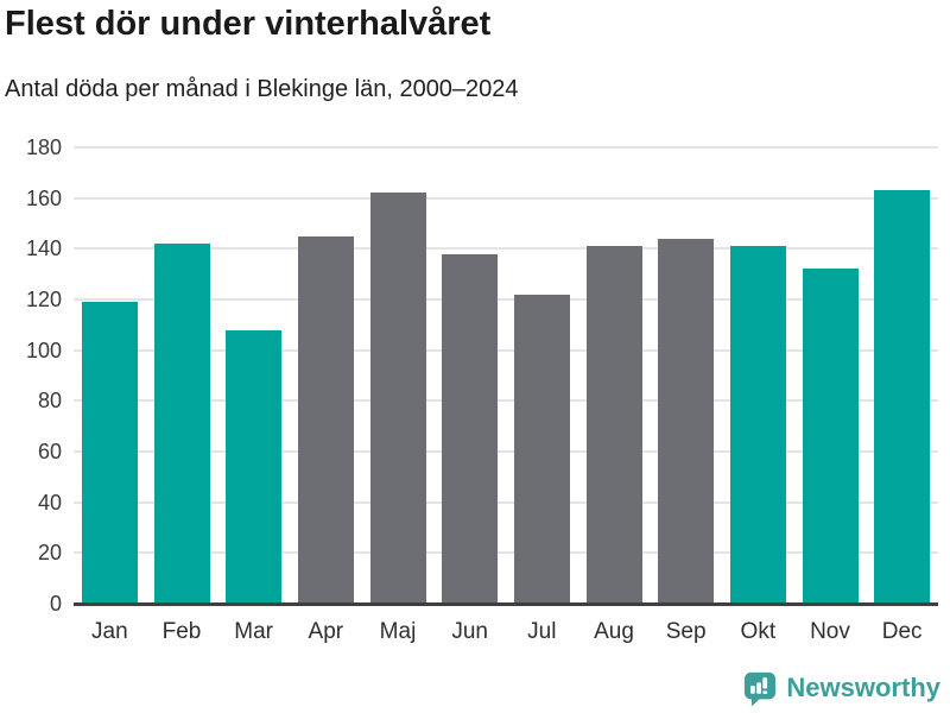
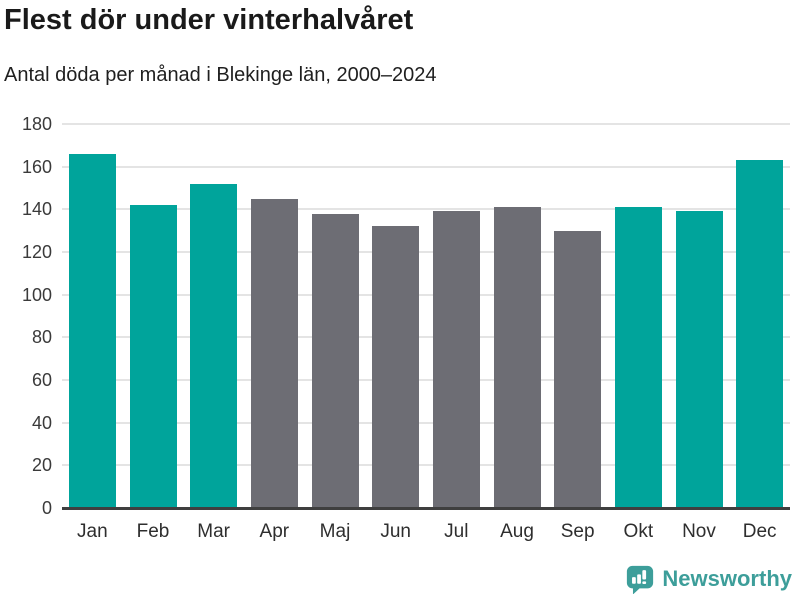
Jan: 119 -> 166
Mar: 108 -> 152
Maj: 162 -> 138
Jun: 138 -> 132
Jul: 122 -> 139
Sep: 144 -> 130
Nov: 132 -> 139
